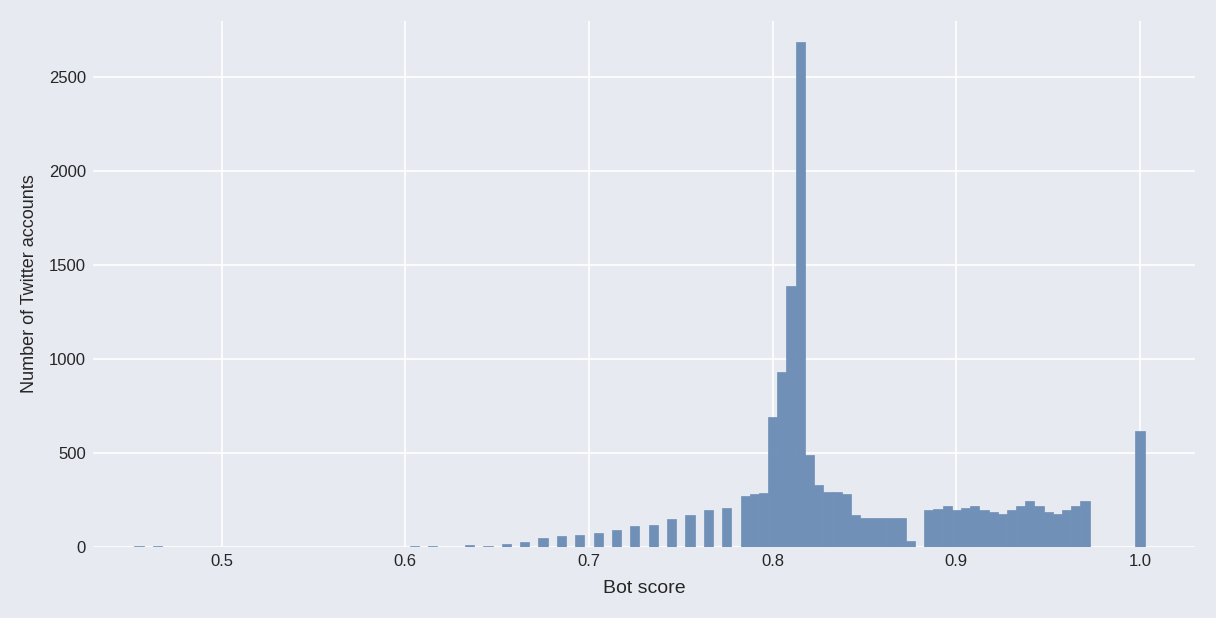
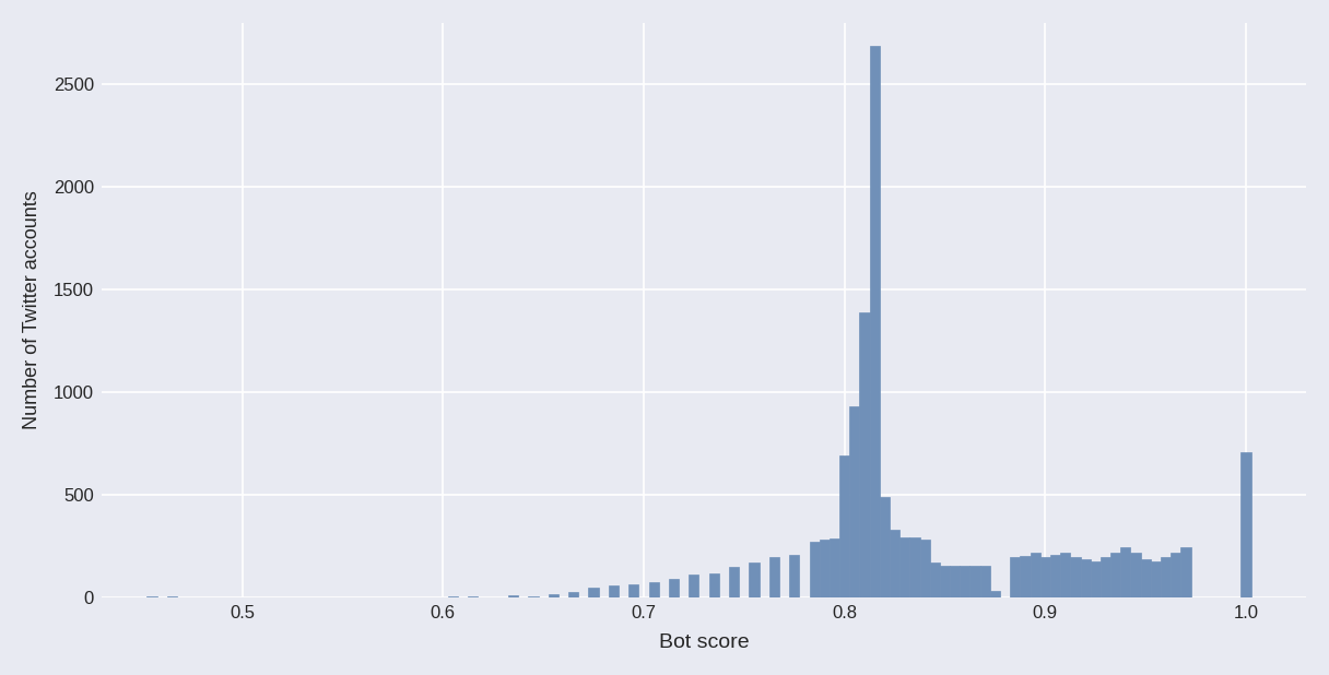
1.0: 620 -> 710
